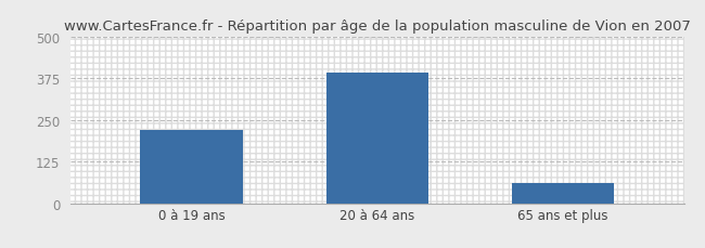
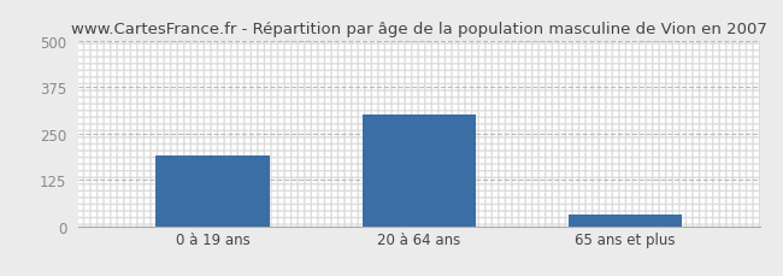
0 à 19 ans: 220 -> 190
20 à 64 ans: 390 -> 300
65 ans et plus: 60 -> 30
